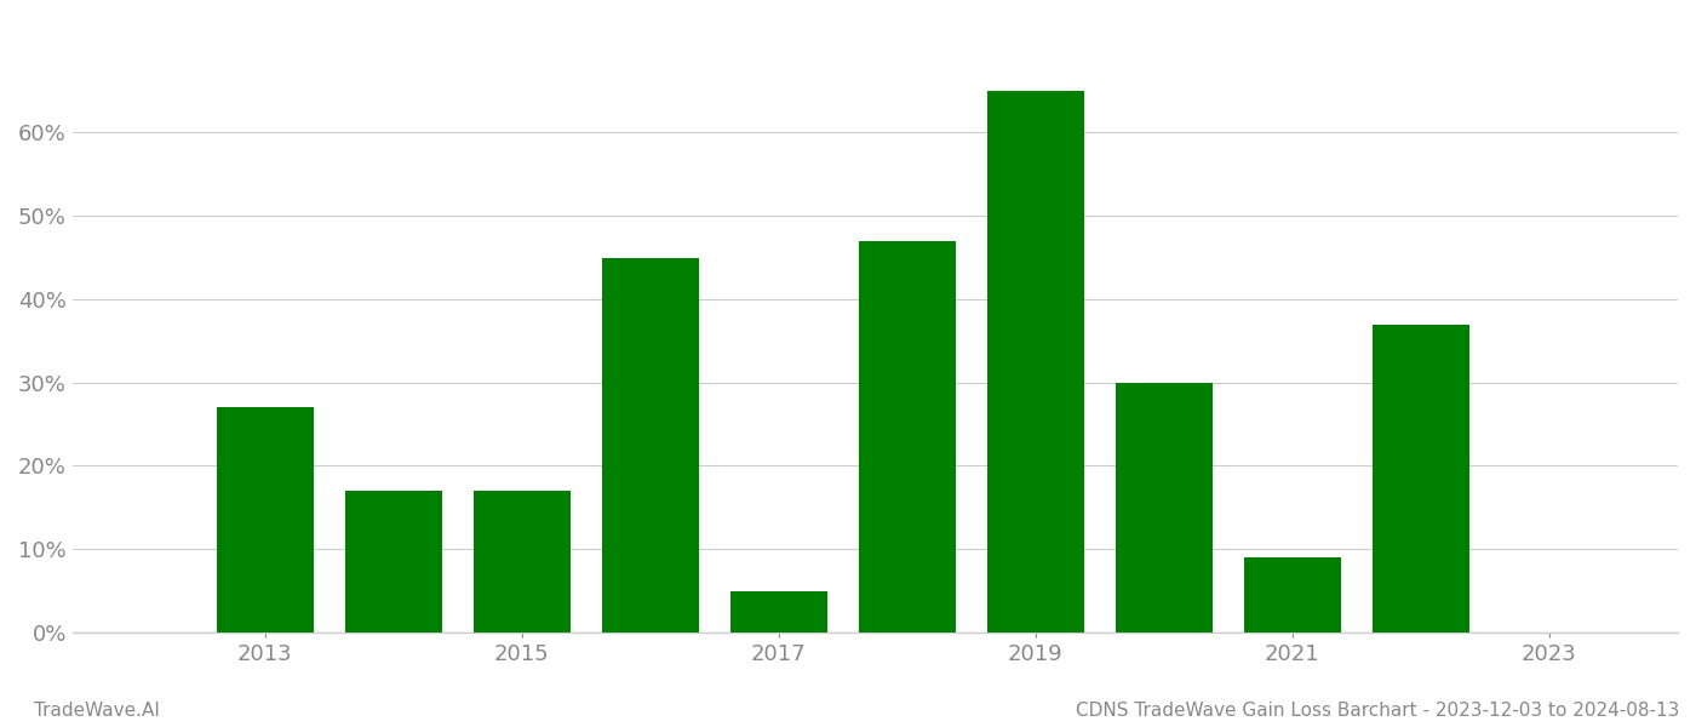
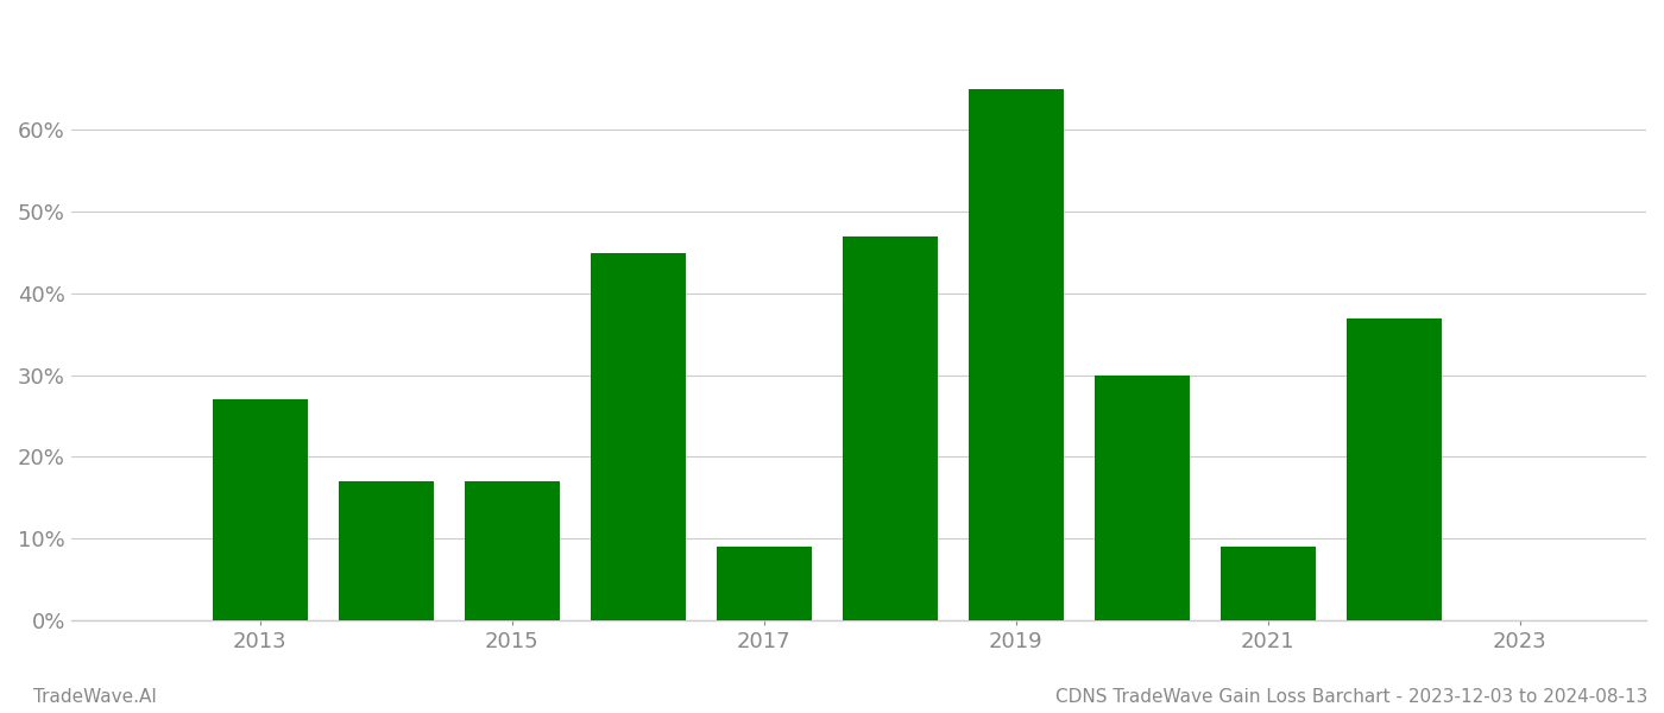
2017: 5% -> 9%
